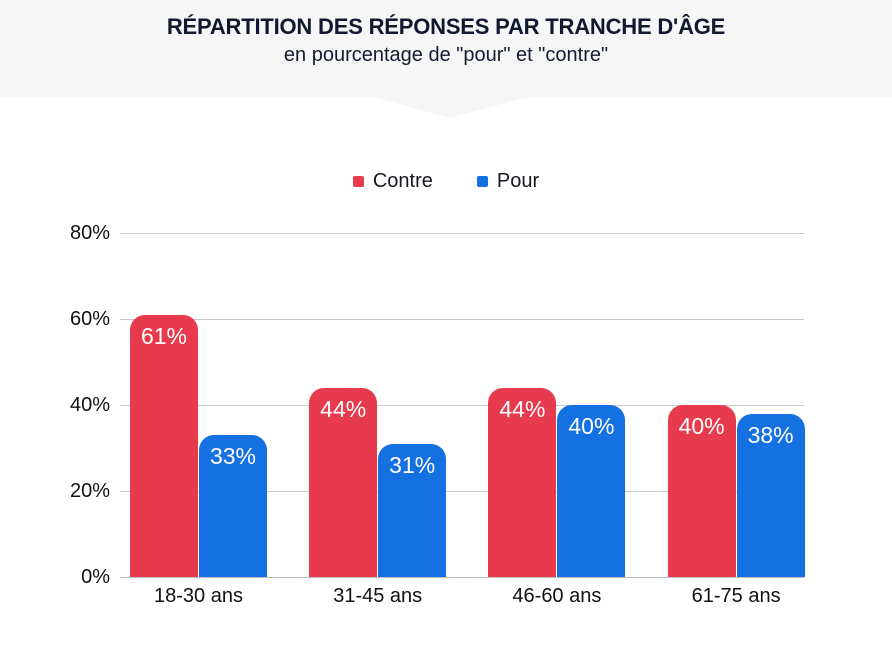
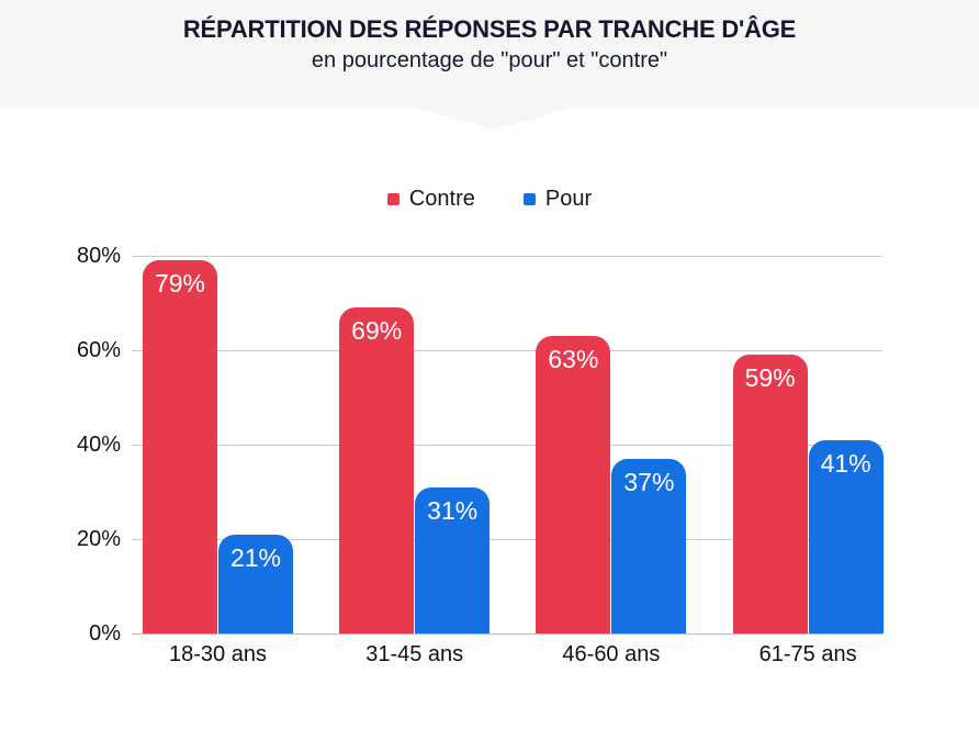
Contre/18-30 ans: 61% -> 79%
Pour/18-30 ans: 33% -> 21%
Contre/31-45 ans: 44% -> 69%
Contre/46-60 ans: 44% -> 63%
Pour/46-60 ans: 40% -> 37%
Contre/61-75 ans: 40% -> 59%
Pour/61-75 ans: 38% -> 41%
